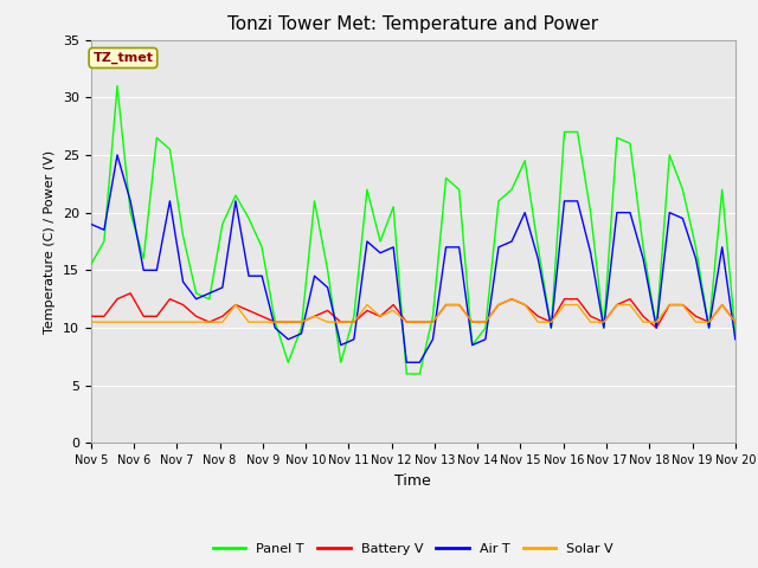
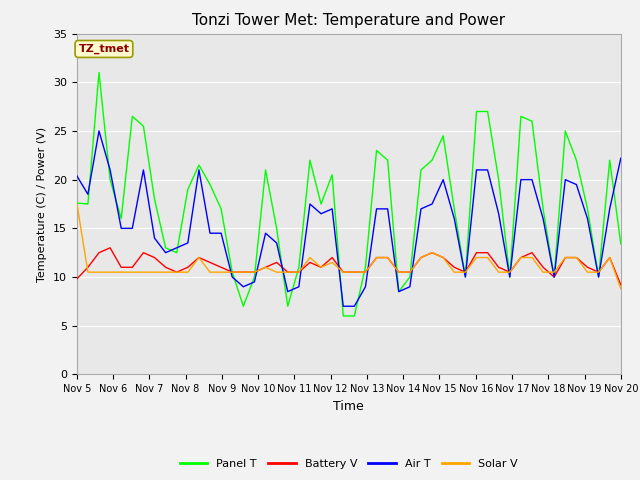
Panel T/Nov 5: 15.5 -> 17.6
Battery V/Nov 5: 11.0 -> 9.8
Air T/Nov 5: 19.0 -> 20.4
Solar V/Nov 5: 10.5 -> 17.6
Panel T/Nov 20: 9.5 -> 13.4
Battery V/Nov 20: 10.5 -> 9.2
Air T/Nov 20: 9.0 -> 22.2
Solar V/Nov 20: 10.5 -> 8.8
